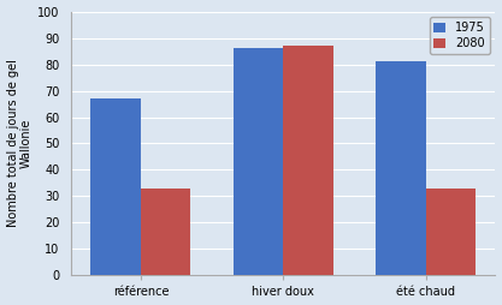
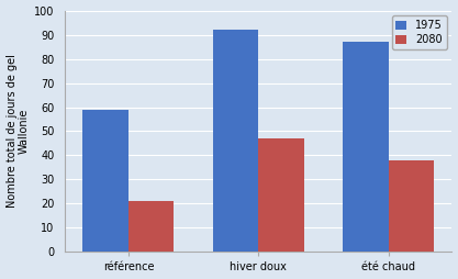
1975/référence: 67 -> 59
2080/référence: 33 -> 21
1975/hiver doux: 86 -> 92
2080/hiver doux: 87 -> 47
1975/été chaud: 81 -> 87
2080/été chaud: 33 -> 38
